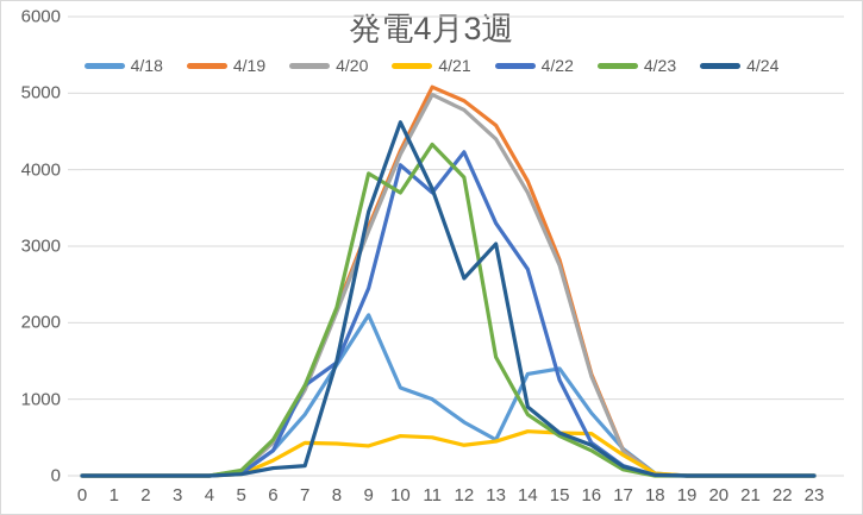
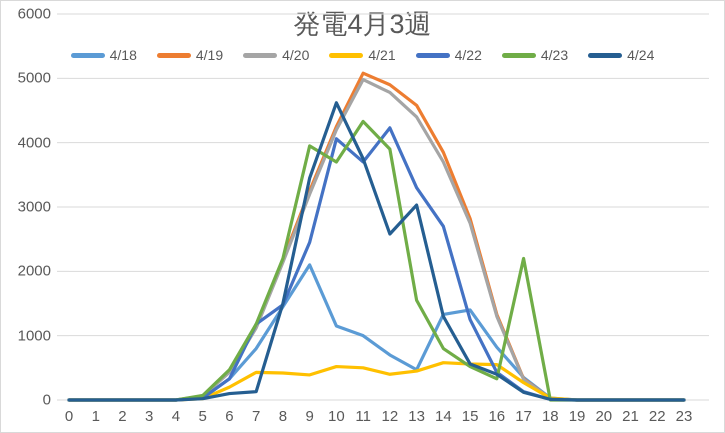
4/24/14: 900 -> 1300
4/23/17: 100 -> 2200
